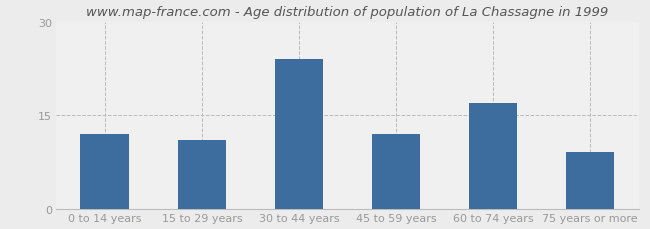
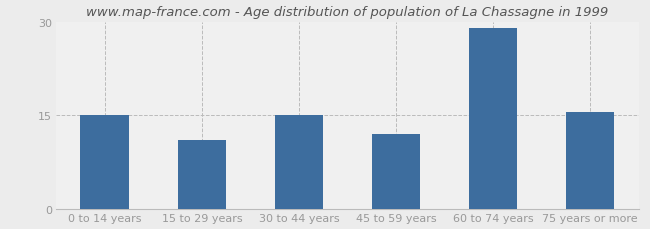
0 to 14 years: 12.0 -> 15.0
30 to 44 years: 24.0 -> 15.0
60 to 74 years: 17.0 -> 29.0
75 years or more: 9.2 -> 15.5
